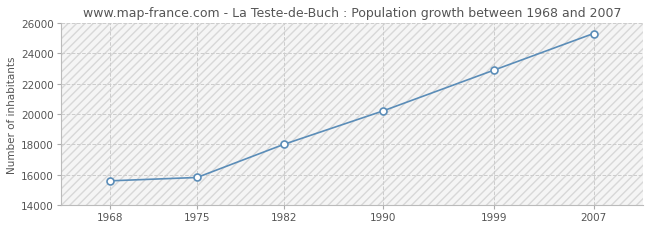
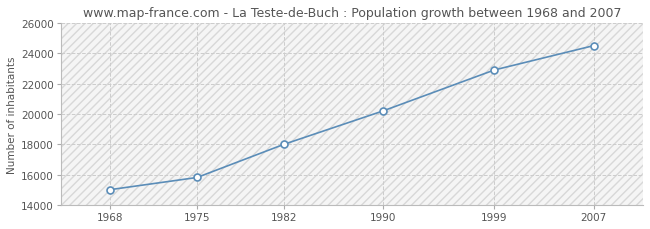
1968: 15600 -> 15000
2007: 25300 -> 24500
